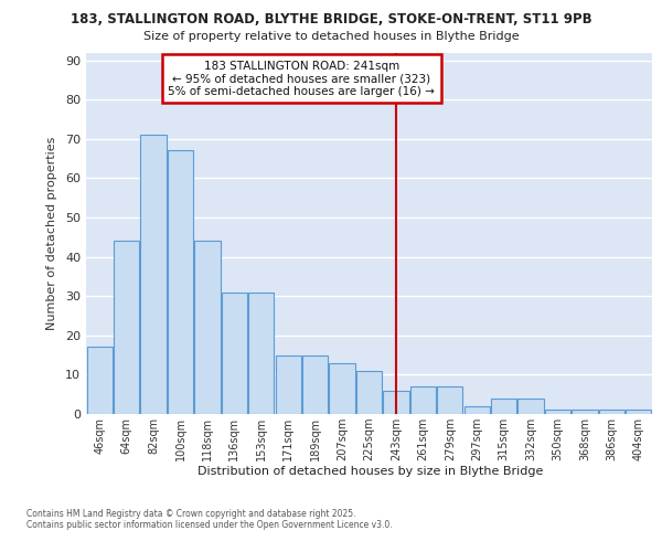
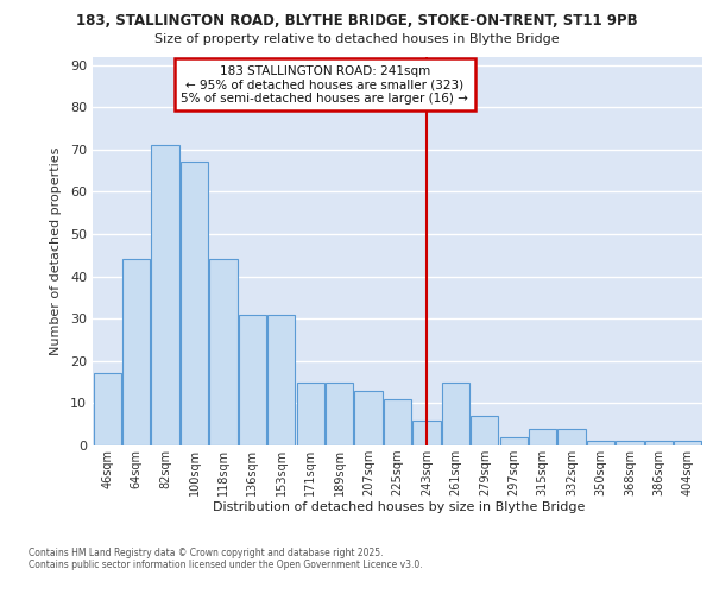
261sqm: 7 -> 15
